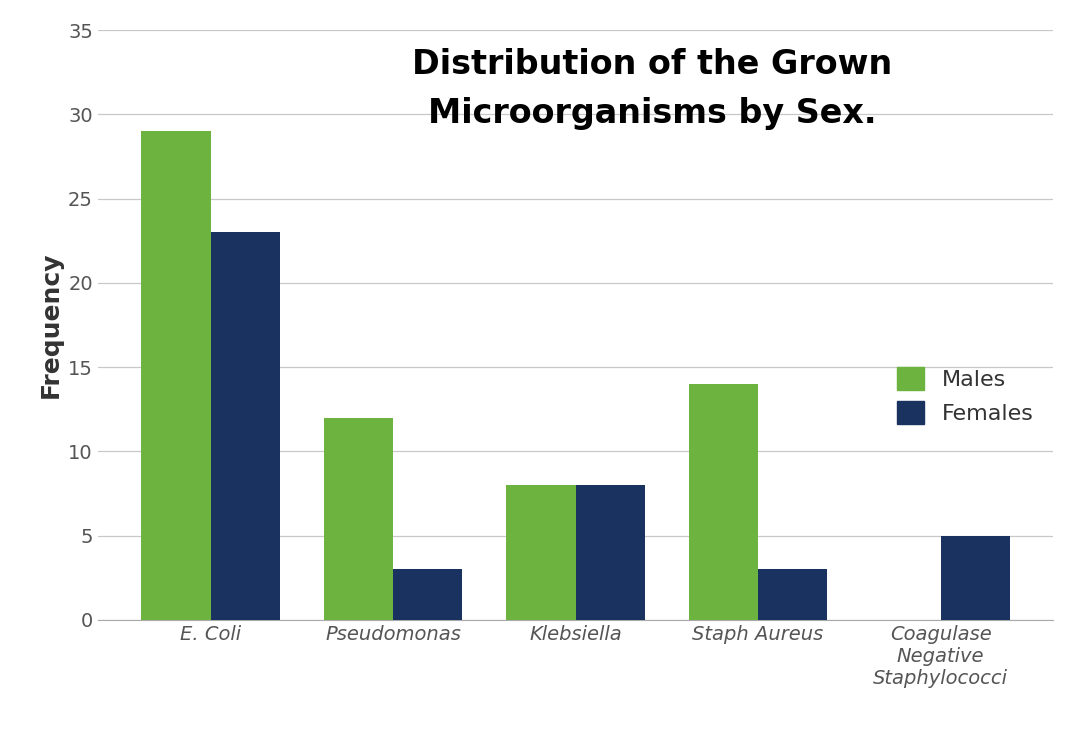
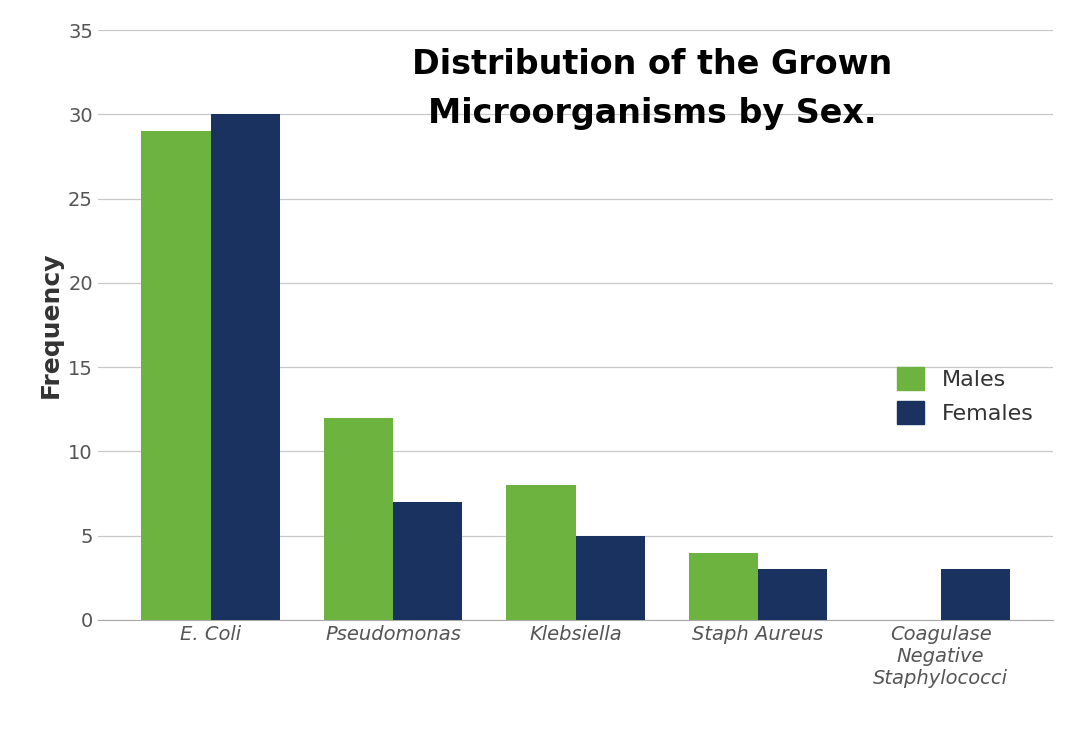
Females/E. Coli: 23 -> 30
Females/Pseudomonas: 3 -> 7
Females/Klebsiella: 8 -> 5
Males/Staph Aureus: 14 -> 4
Females/Coagulase Negative Staphylococci: 5 -> 3
